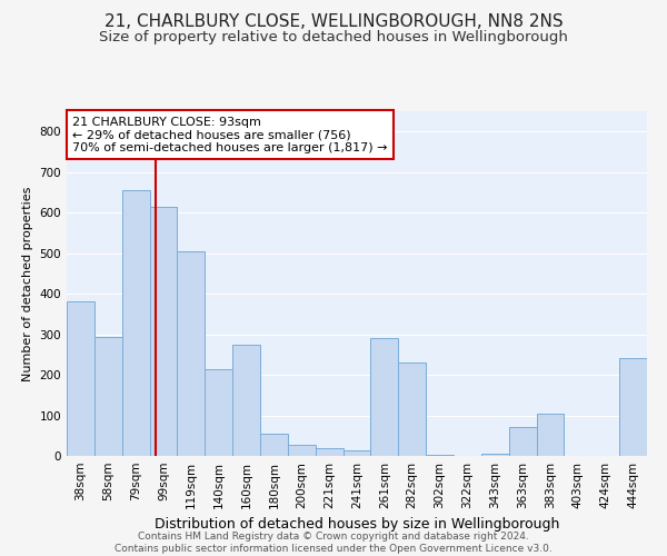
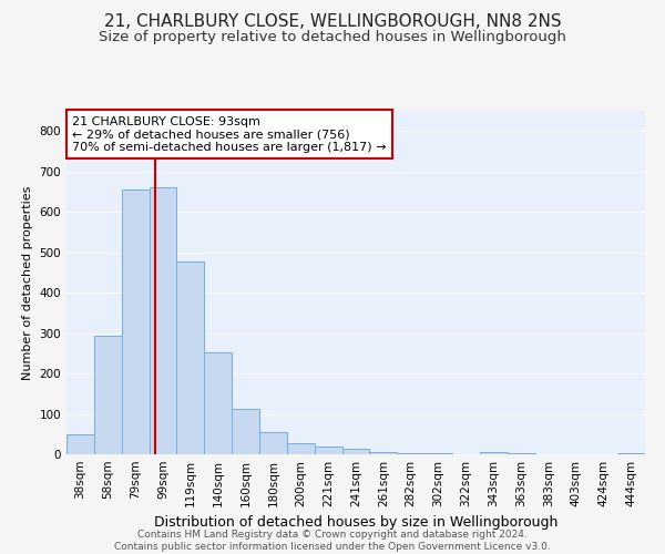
38sqm: 380 -> 48
99sqm: 615 -> 660
119sqm: 505 -> 478
140sqm: 215 -> 252
160sqm: 275 -> 113
261sqm: 290 -> 5
282sqm: 230 -> 3
363sqm: 70 -> 2
383sqm: 105 -> 1
444sqm: 240 -> 2
